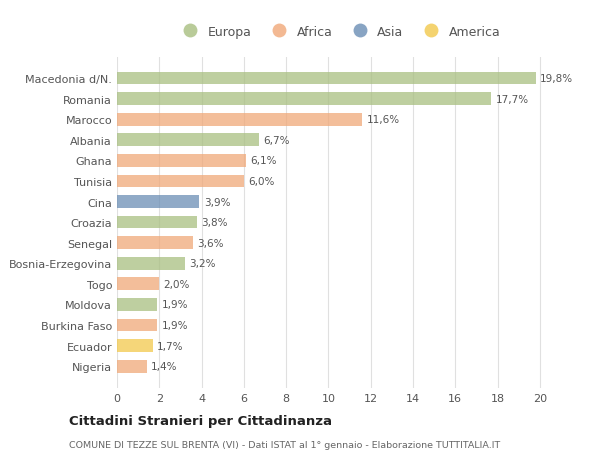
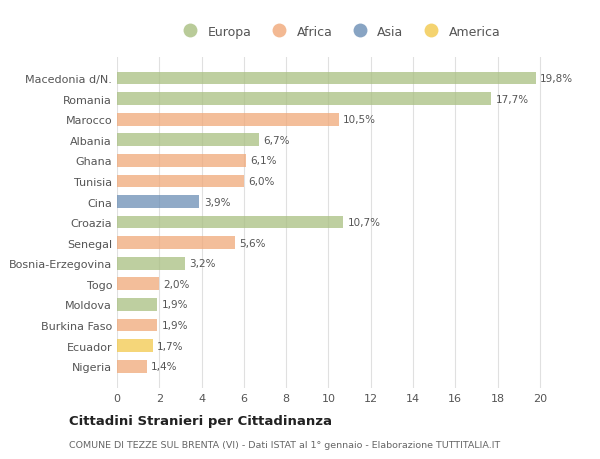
Marocco: 11,6% -> 10,5%
Croazia: 3,8% -> 10,7%
Senegal: 3,6% -> 5,6%
